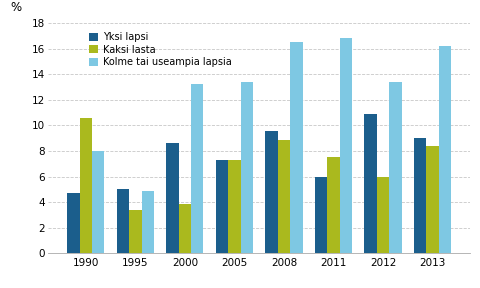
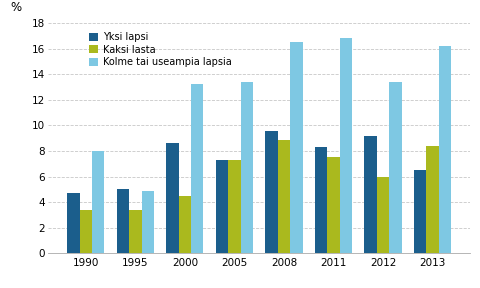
Kaksi lasta/1990: 10.6 -> 3.4
Kaksi lasta/2000: 3.9 -> 4.5
Yksi lapsi/2011: 6.0 -> 8.3
Yksi lapsi/2012: 10.9 -> 9.2
Yksi lapsi/2013: 9.0 -> 6.5
